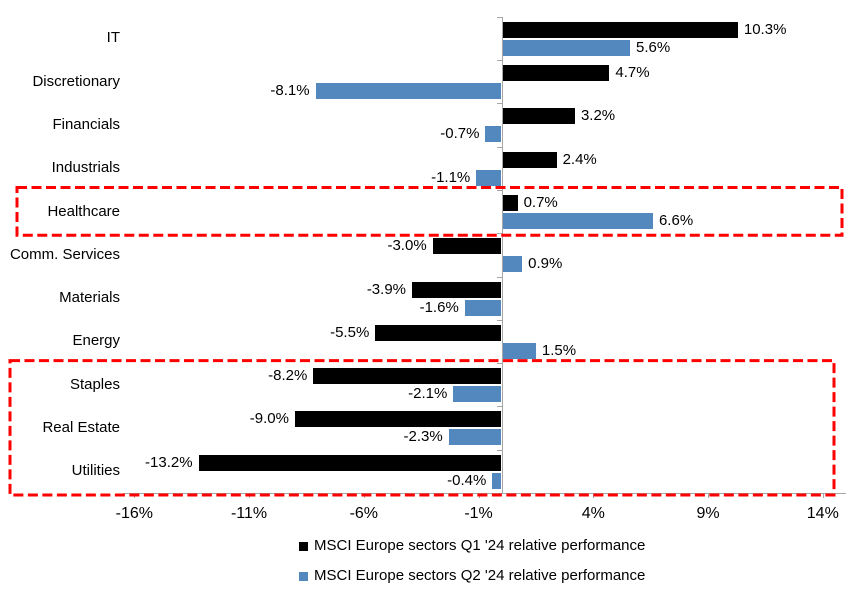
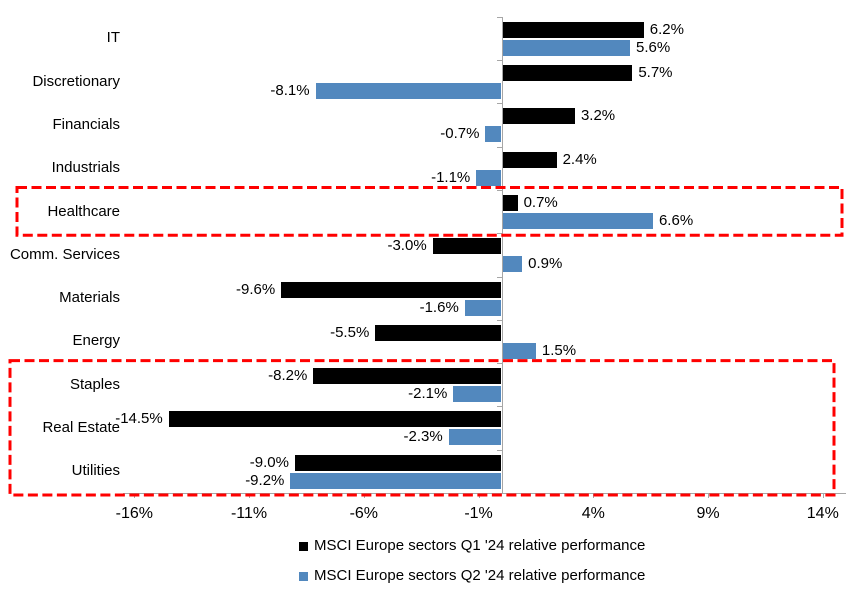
MSCI Europe sectors Q1 '24 relative performance/IT: 10.3% -> 6.2%
MSCI Europe sectors Q1 '24 relative performance/Discretionary: 4.7% -> 5.7%
MSCI Europe sectors Q1 '24 relative performance/Materials: -3.9% -> -9.6%
MSCI Europe sectors Q1 '24 relative performance/Real Estate: -9.0% -> -14.5%
MSCI Europe sectors Q1 '24 relative performance/Utilities: -13.2% -> -9.0%
MSCI Europe sectors Q2 '24 relative performance/Utilities: -0.4% -> -9.2%
